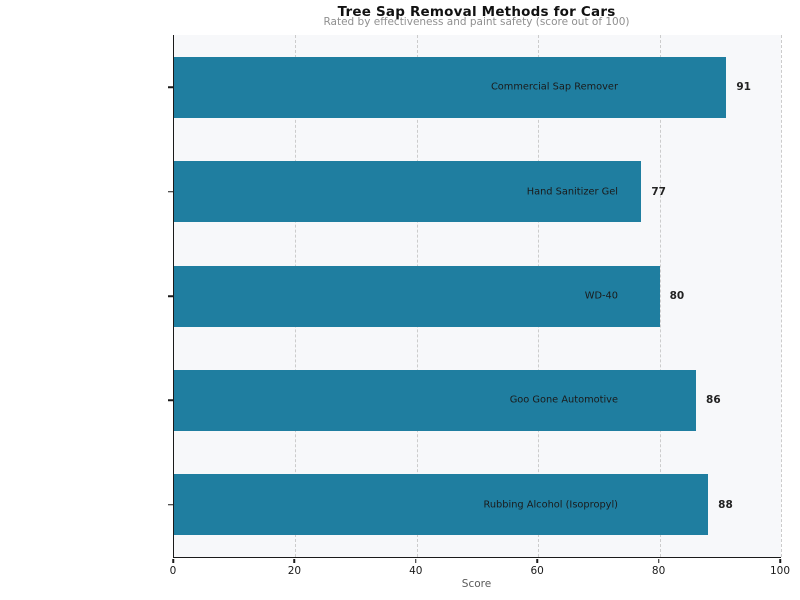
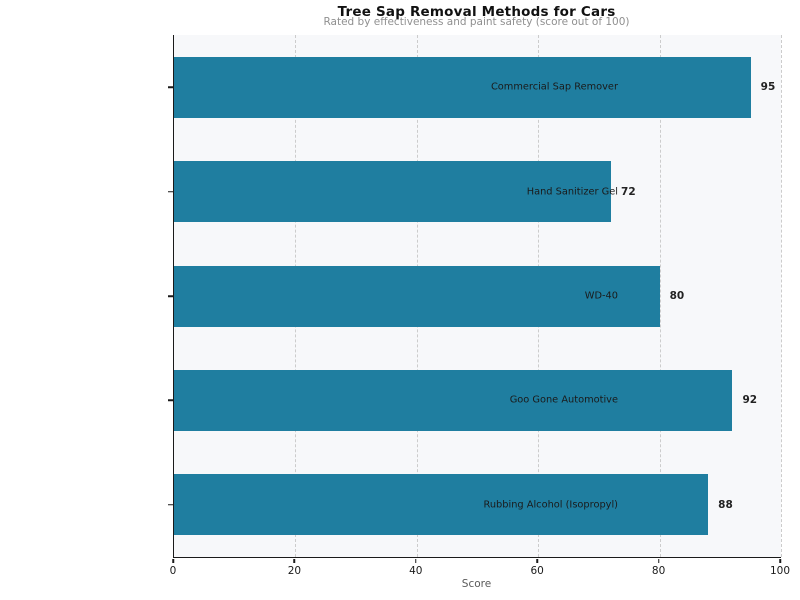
Commercial Sap Remover: 91 -> 95
Hand Sanitizer Gel: 77 -> 72
Goo Gone Automotive: 86 -> 92
